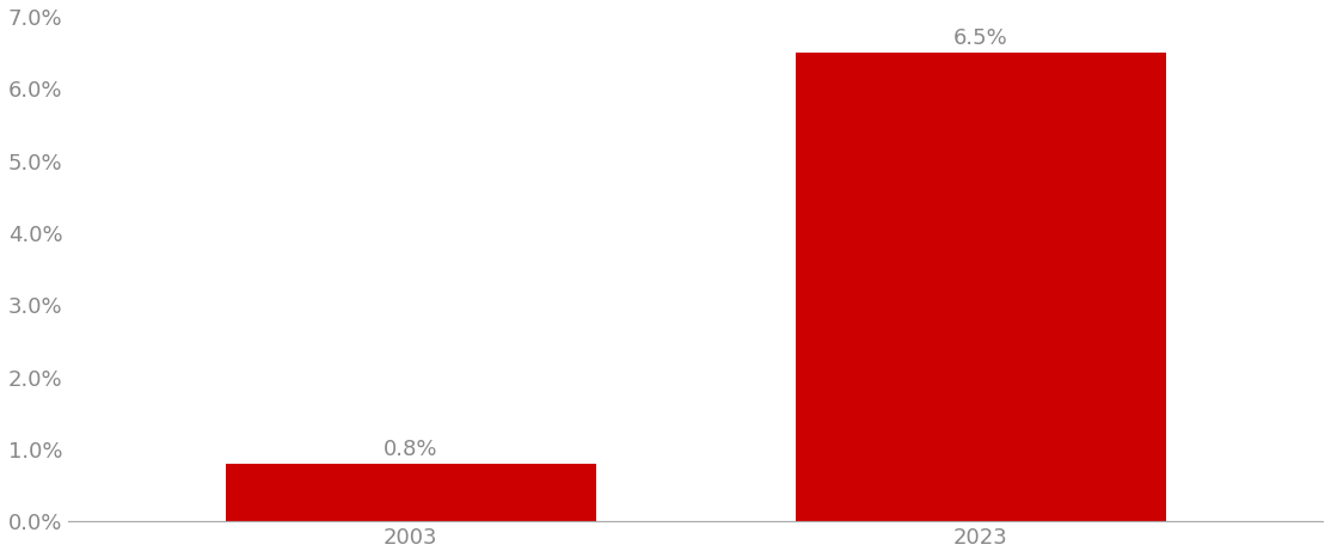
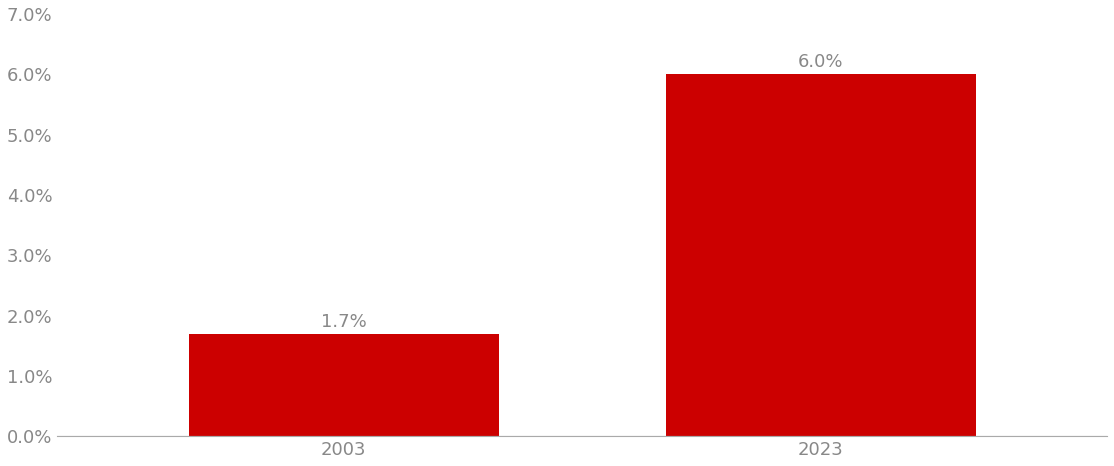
2003: 0.8% -> 1.7%
2023: 6.5% -> 6.0%
